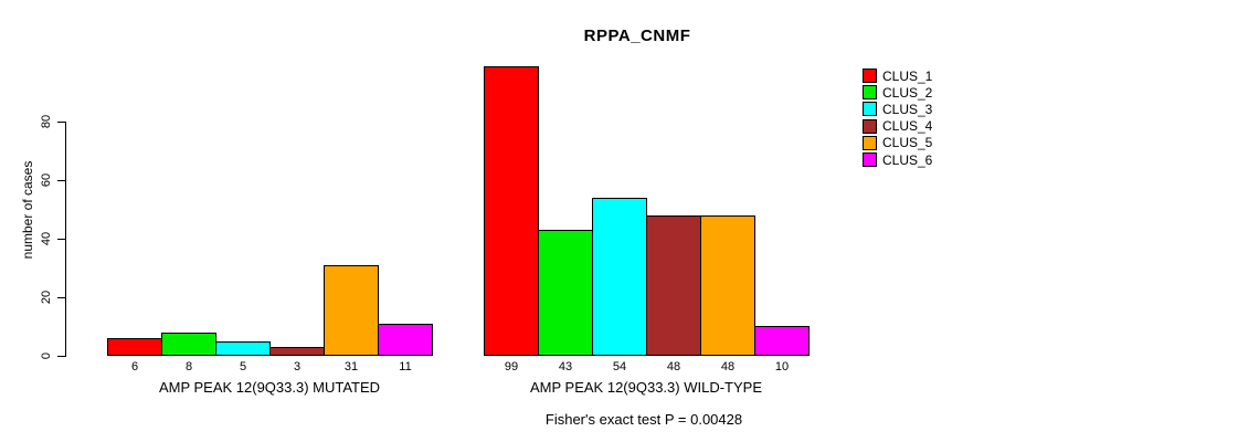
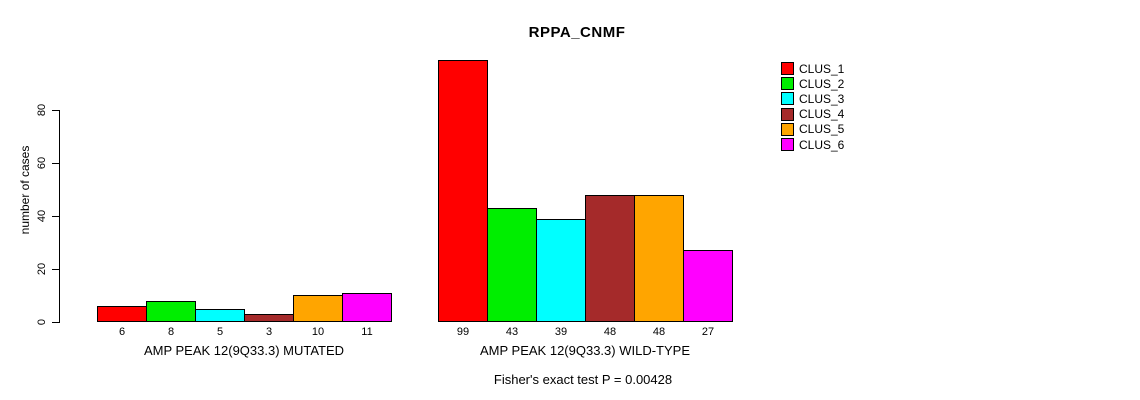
CLUS_5/AMP PEAK 12(9Q33.3) MUTATED: 31 -> 10
CLUS_3/AMP PEAK 12(9Q33.3) WILD-TYPE: 54 -> 39
CLUS_6/AMP PEAK 12(9Q33.3) WILD-TYPE: 10 -> 27
